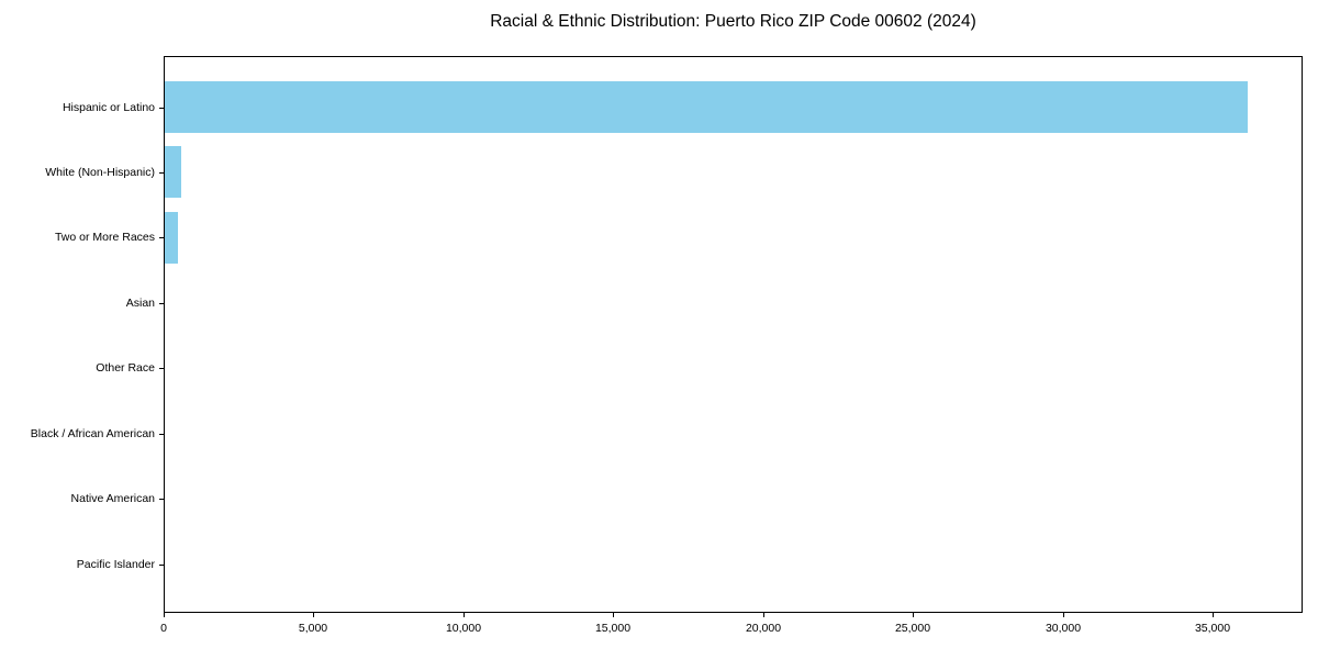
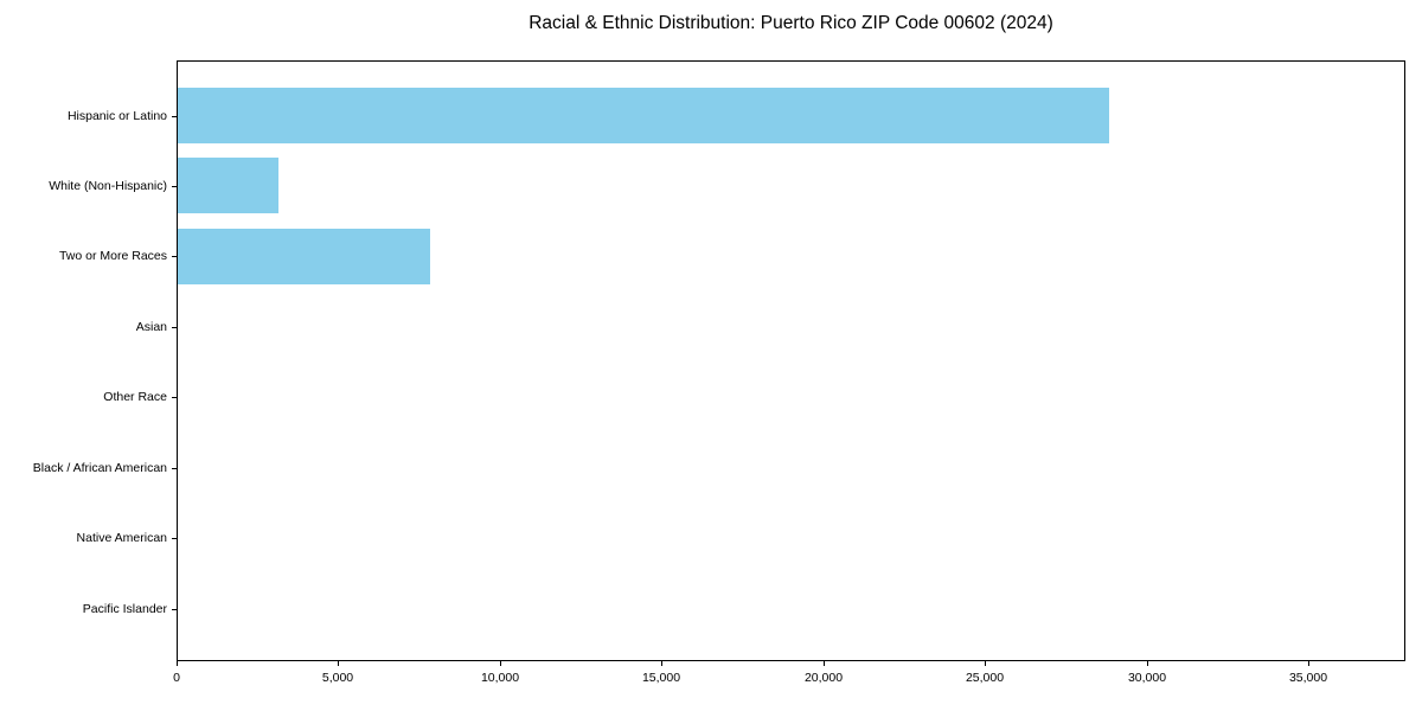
Hispanic or Latino: 36100 -> 28800
White (Non-Hispanic): 600 -> 3100
Two or More Races: 400 -> 7800
